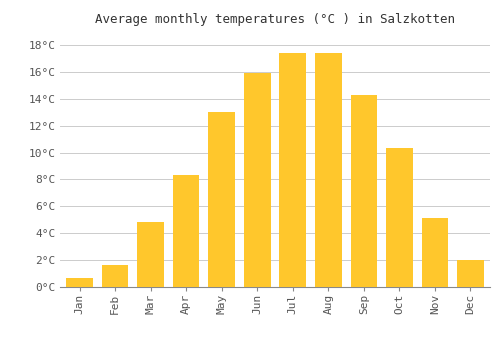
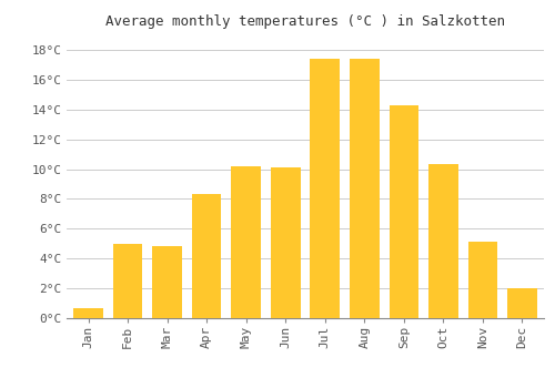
Feb: 1.6°C -> 5.0°C
May: 13.0°C -> 10.2°C
Jun: 15.9°C -> 10.1°C
